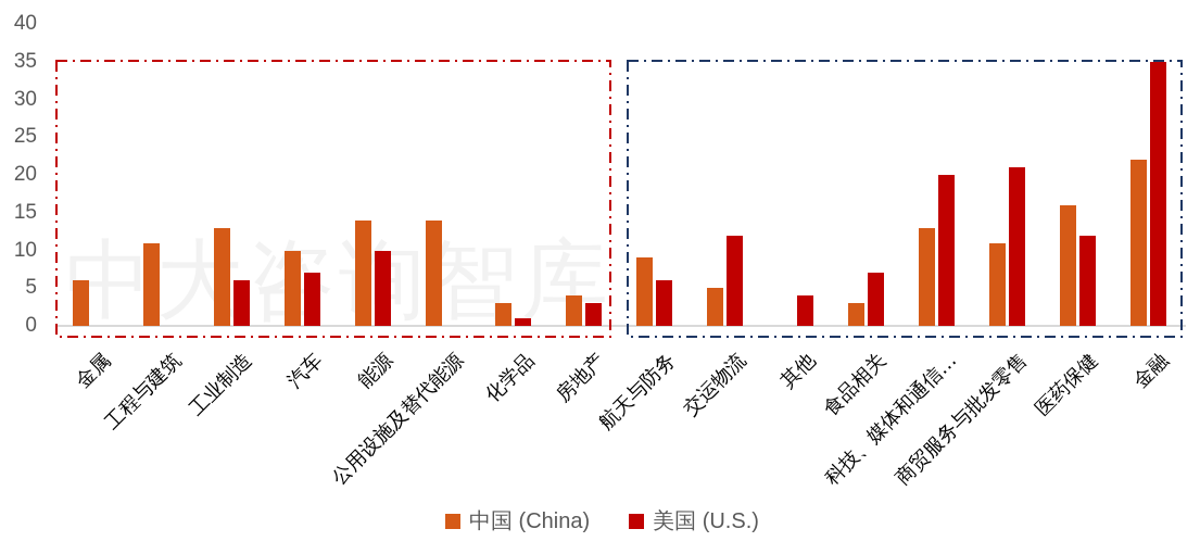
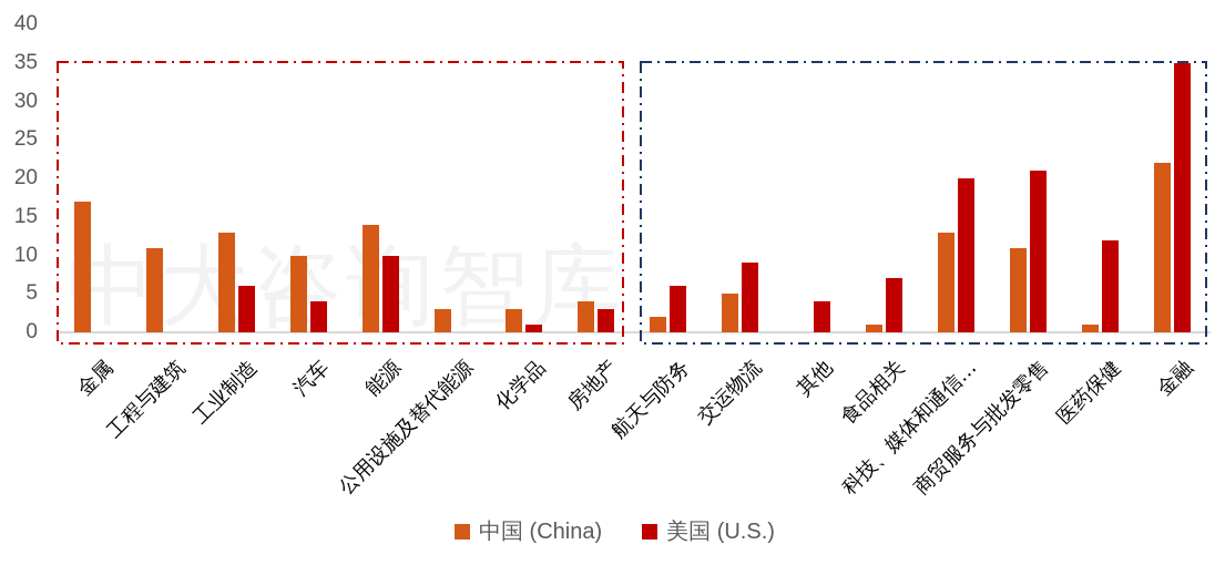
中国 (China)/金属: 6 -> 17
美国 (U.S.)/汽车: 7 -> 4
中国 (China)/公用设施及替代能源: 14 -> 3
中国 (China)/航天与防务: 9 -> 2
美国 (U.S.)/交运物流: 12 -> 9
中国 (China)/食品相关: 3 -> 1
中国 (China)/医药保健: 16 -> 1
